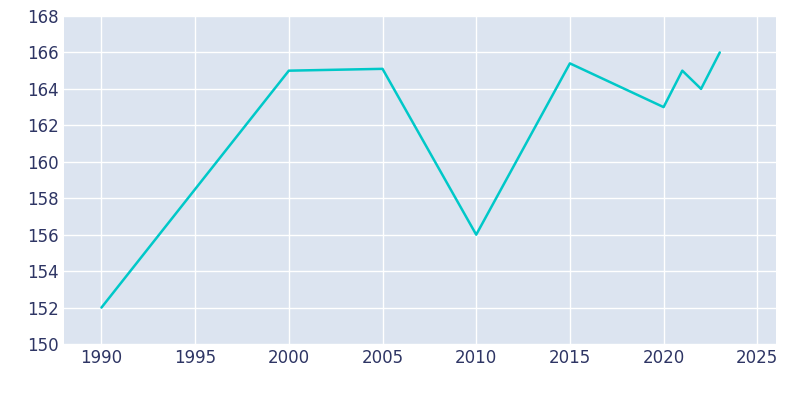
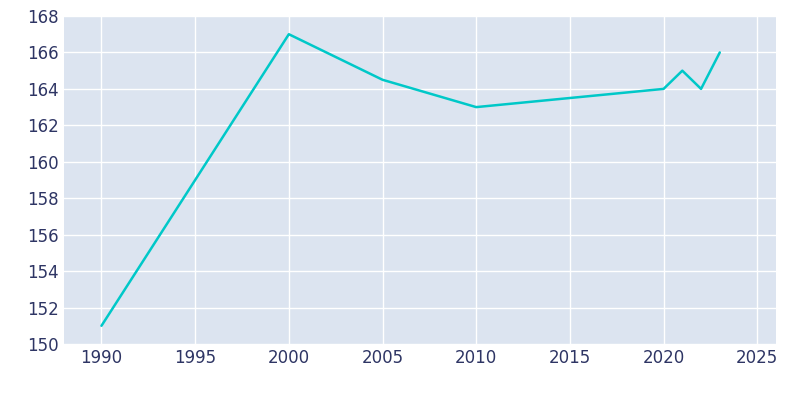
1990: 152.0 -> 151.0
2000: 165.0 -> 167.0
2005: 165.1 -> 164.5
2010: 156.0 -> 163.0
2015: 165.4 -> 163.5
2020: 163.0 -> 164.0
